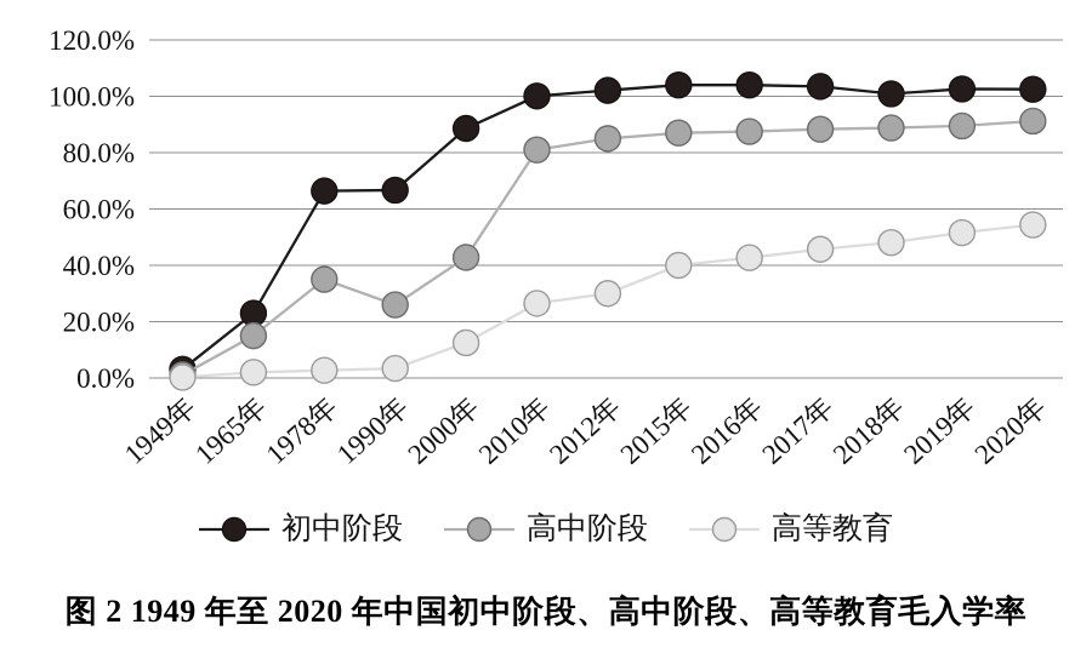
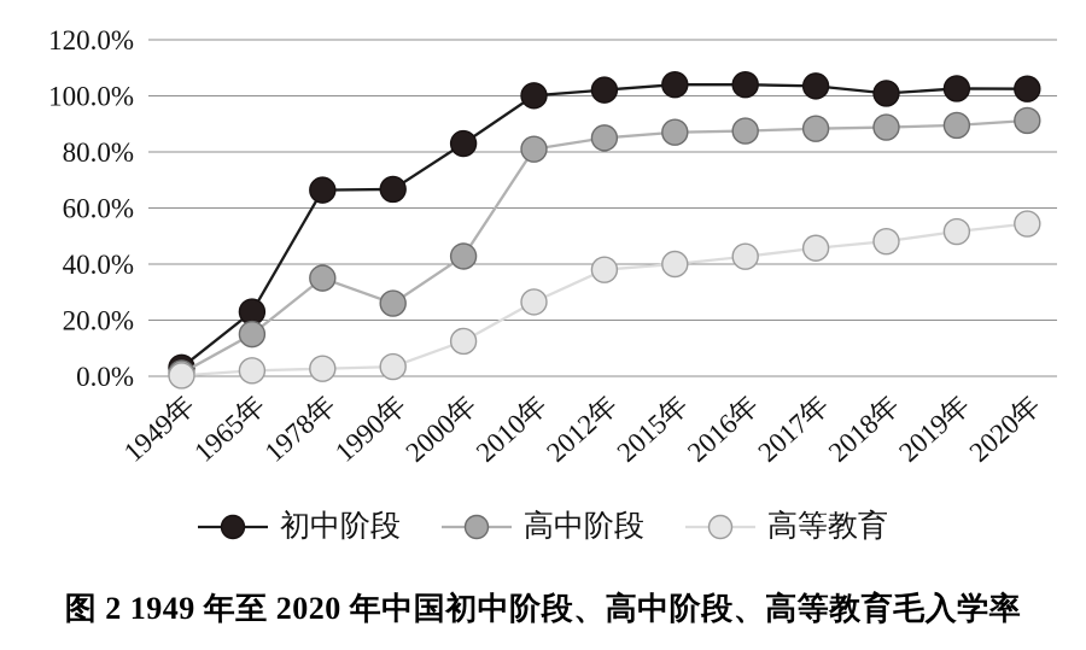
初中阶段/2000年: 89% -> 83%
高等教育/2012年: 30% -> 38%
